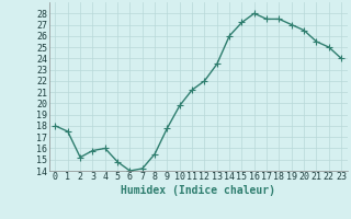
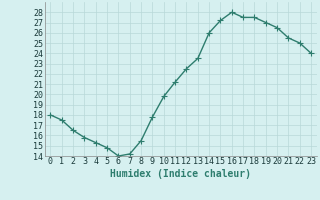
2: 15.2 -> 16.5
4: 16.0 -> 15.3
12: 22.0 -> 22.5
